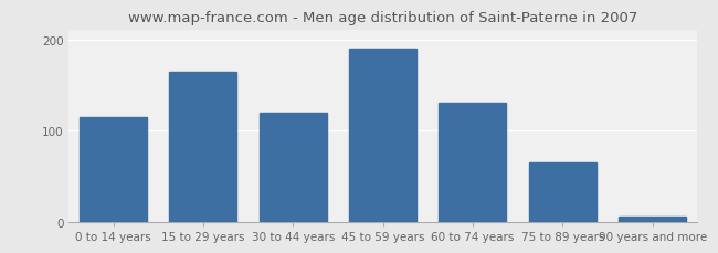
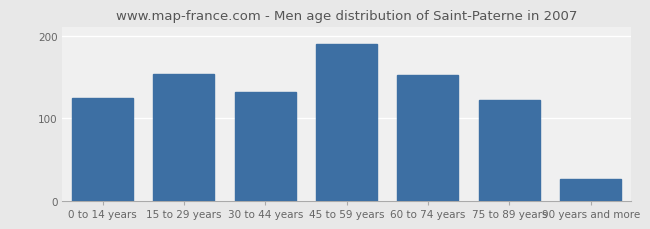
0 to 14 years: 115 -> 124
15 to 29 years: 165 -> 154
30 to 44 years: 120 -> 132
60 to 74 years: 130 -> 152
75 to 89 years: 65 -> 122
90 years and more: 5 -> 26
